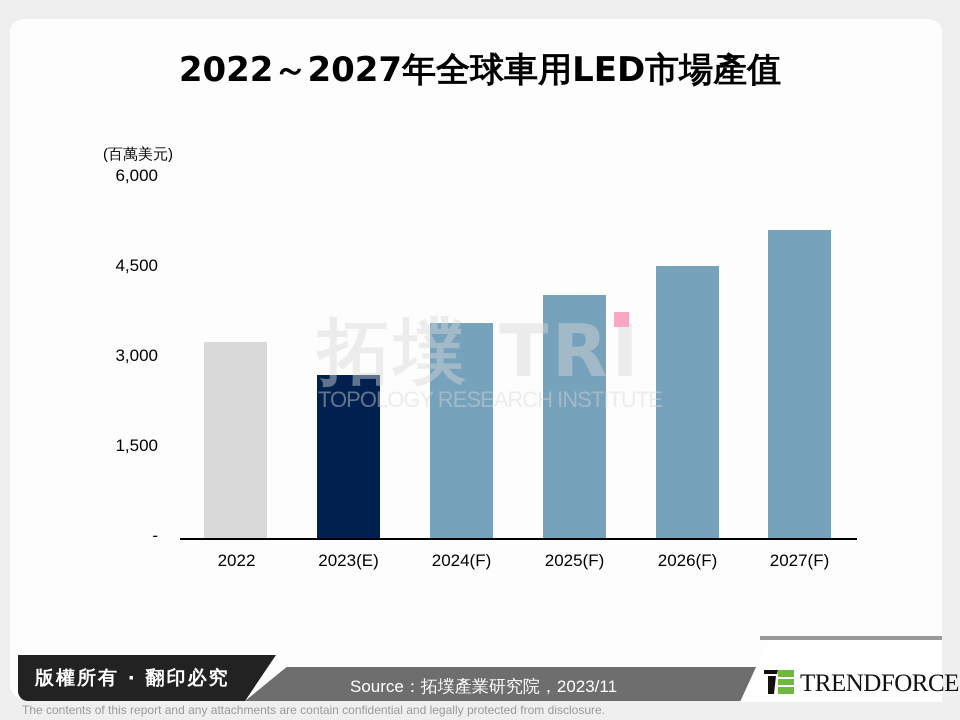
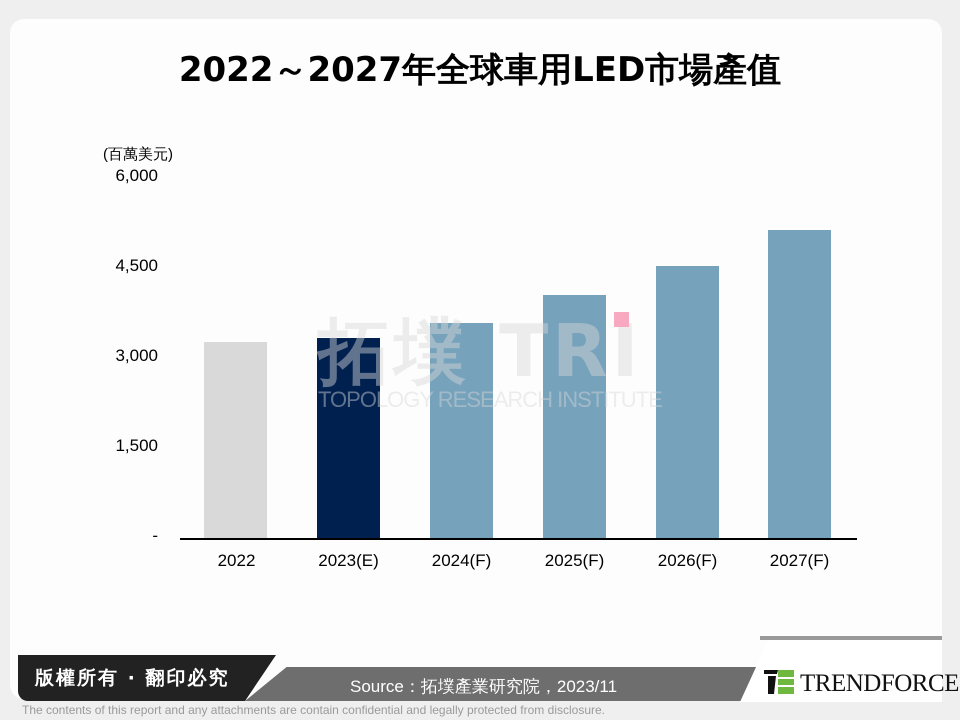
2023(E): 2700 -> 3300
